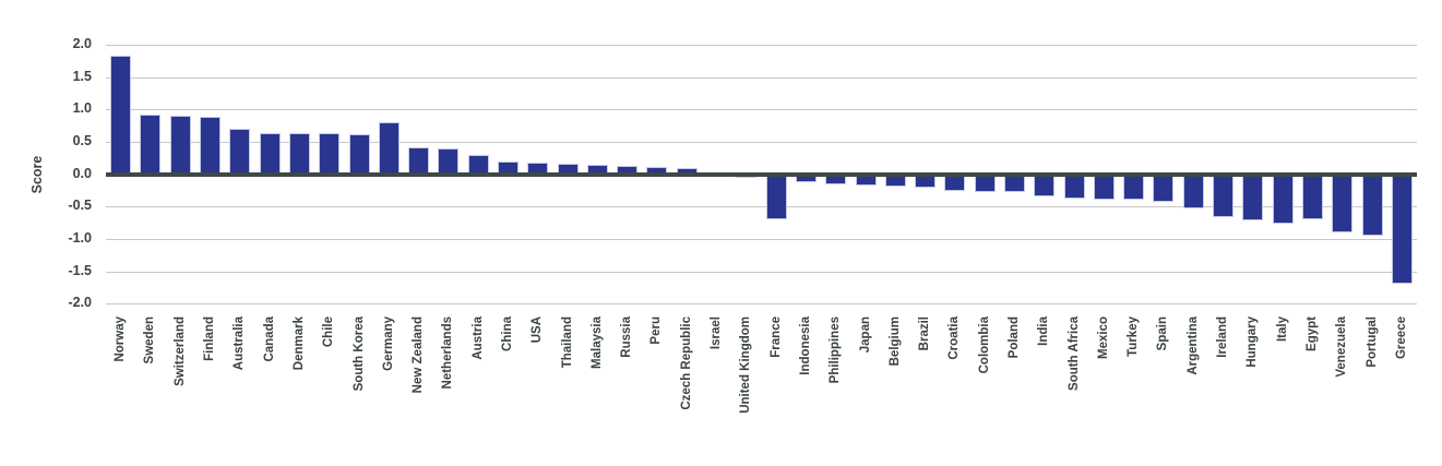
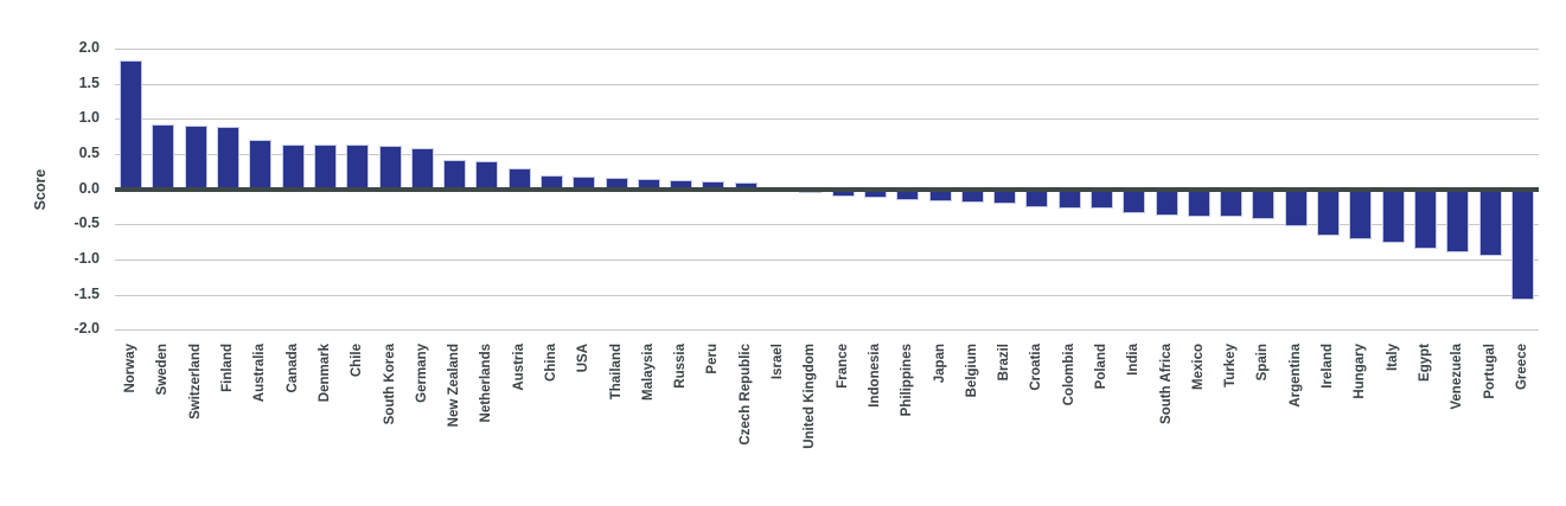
Germany: 0.8 -> 0.6
France: -0.7 -> -0.1
Egypt: -0.7 -> -0.8
Greece: -1.7 -> -1.6
